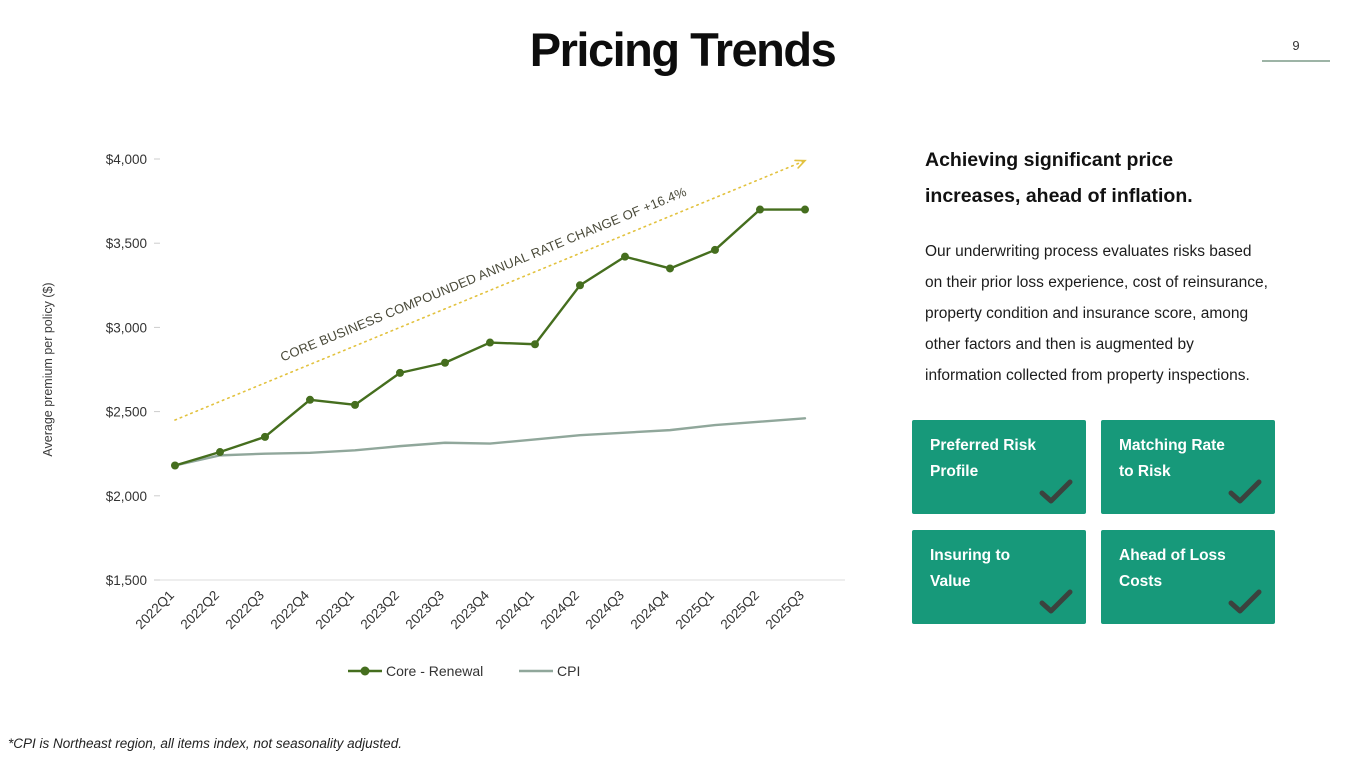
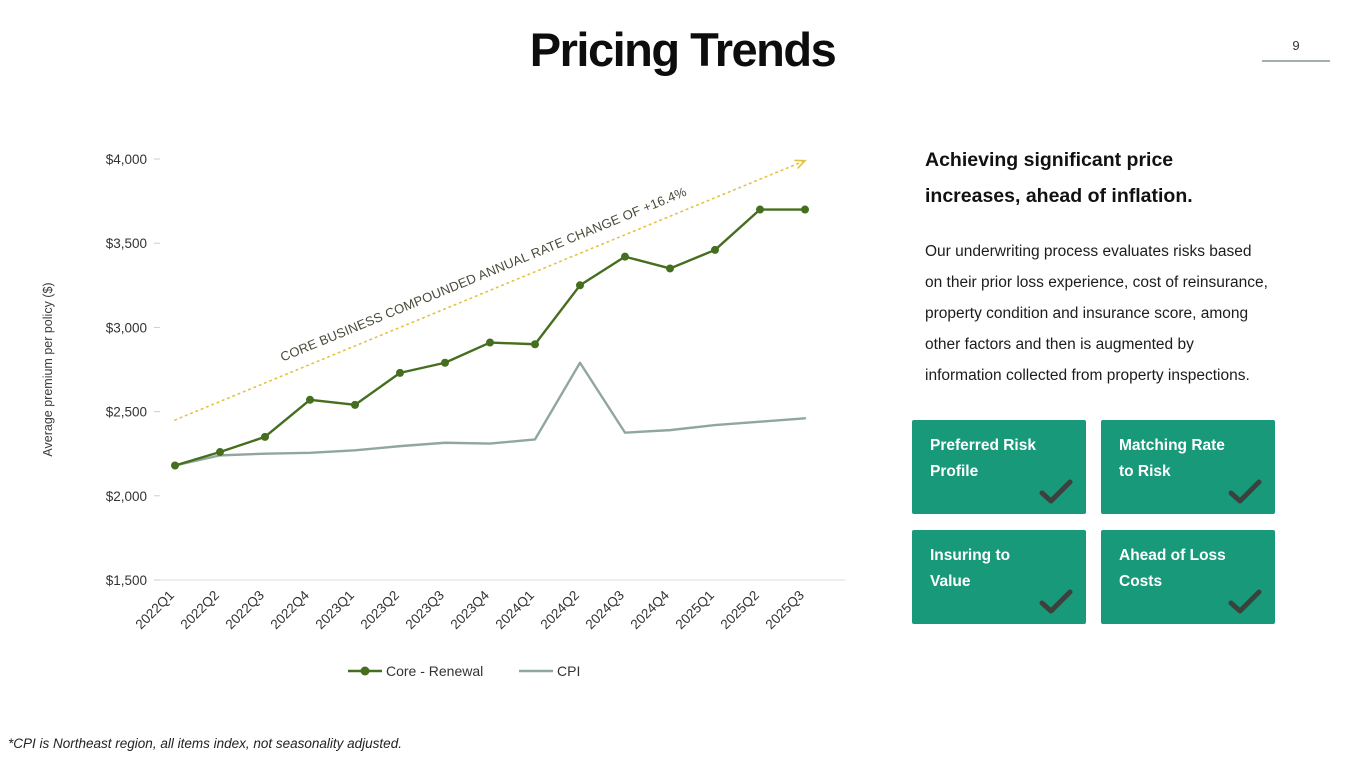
CPI/2024Q2: $2360 -> $2790
